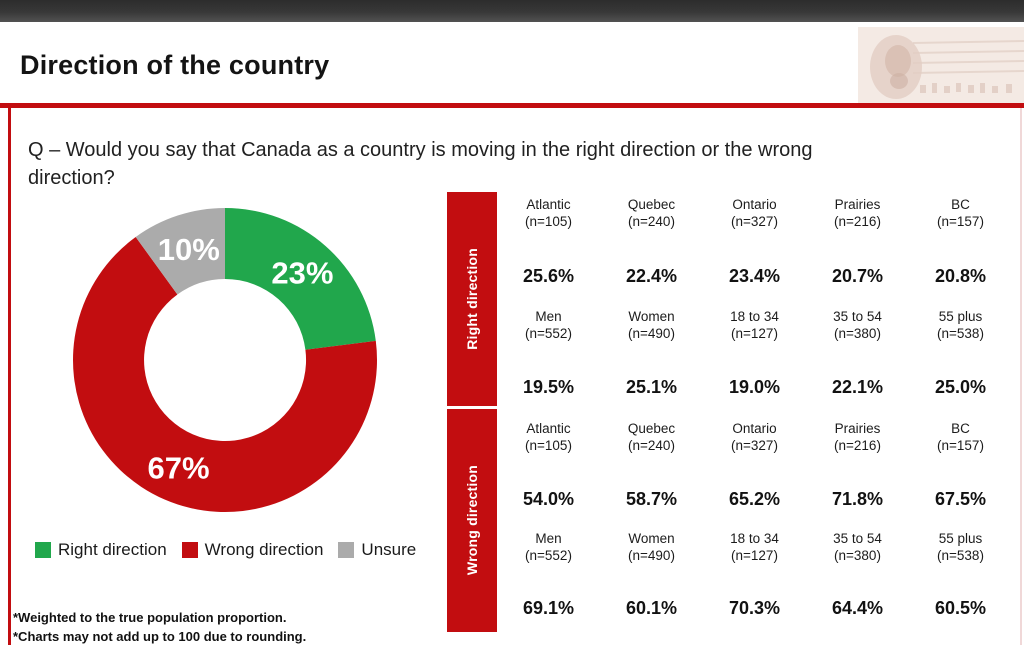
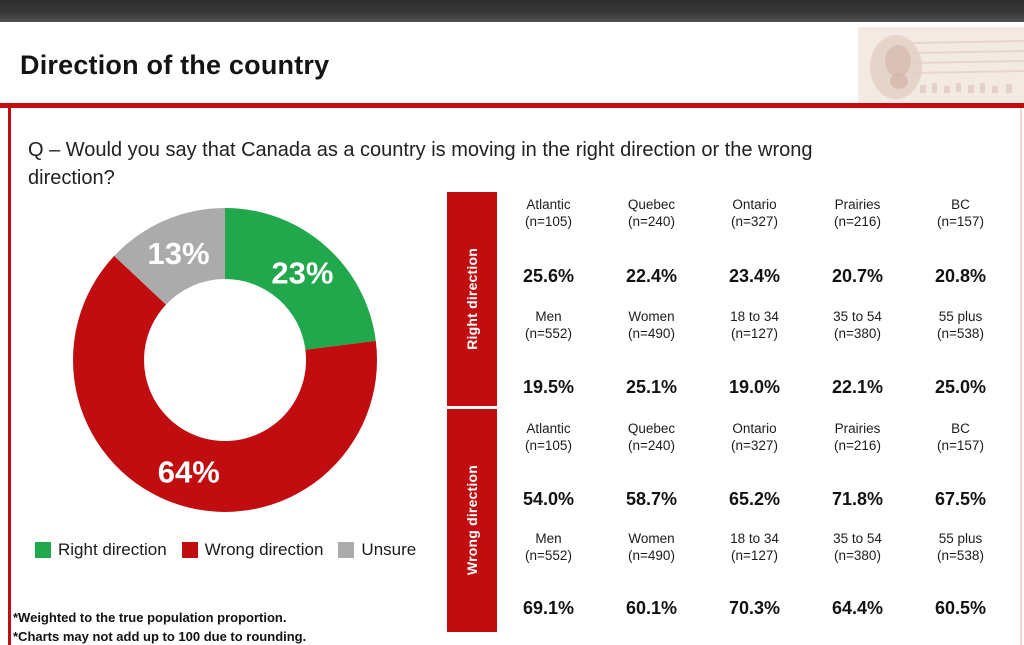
Wrong direction: 67% -> 64%
Unsure: 10% -> 13%
